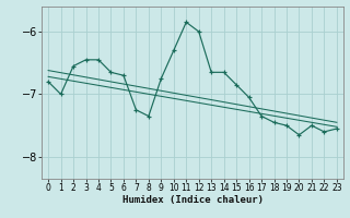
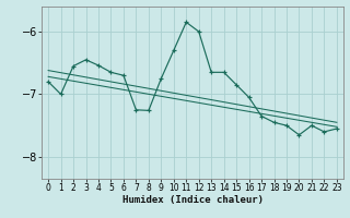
4: -6.45 -> -6.54
8: -7.35 -> -7.26
